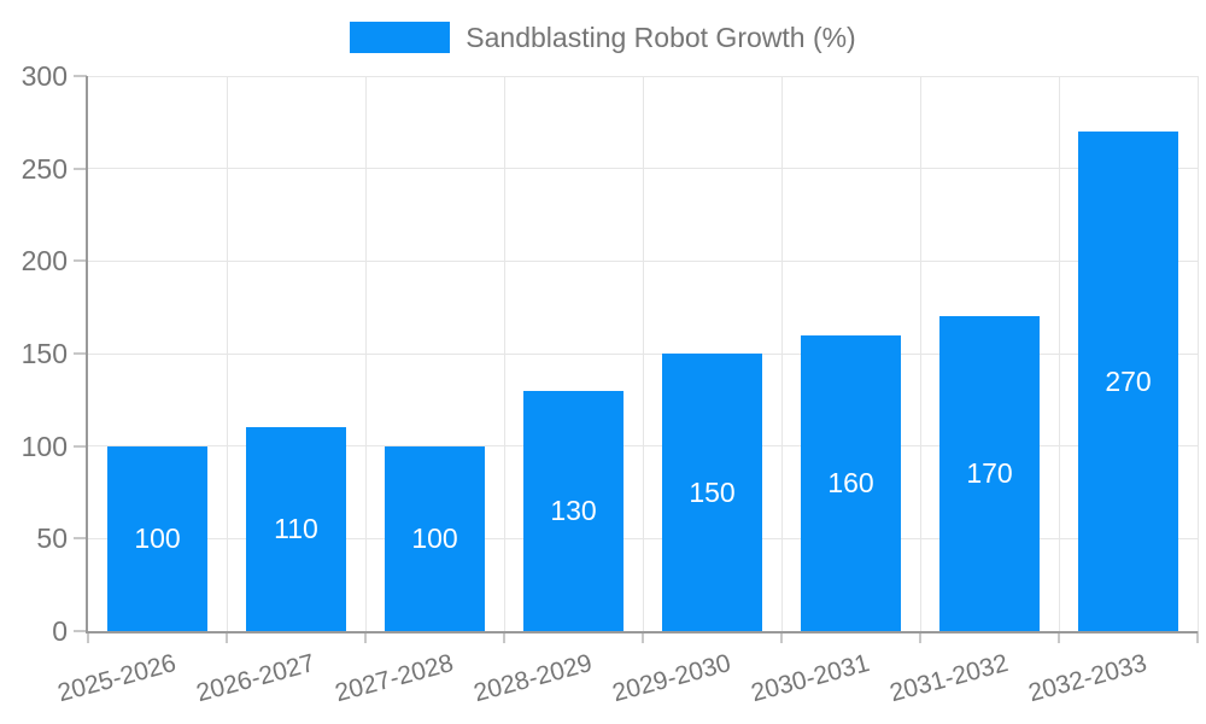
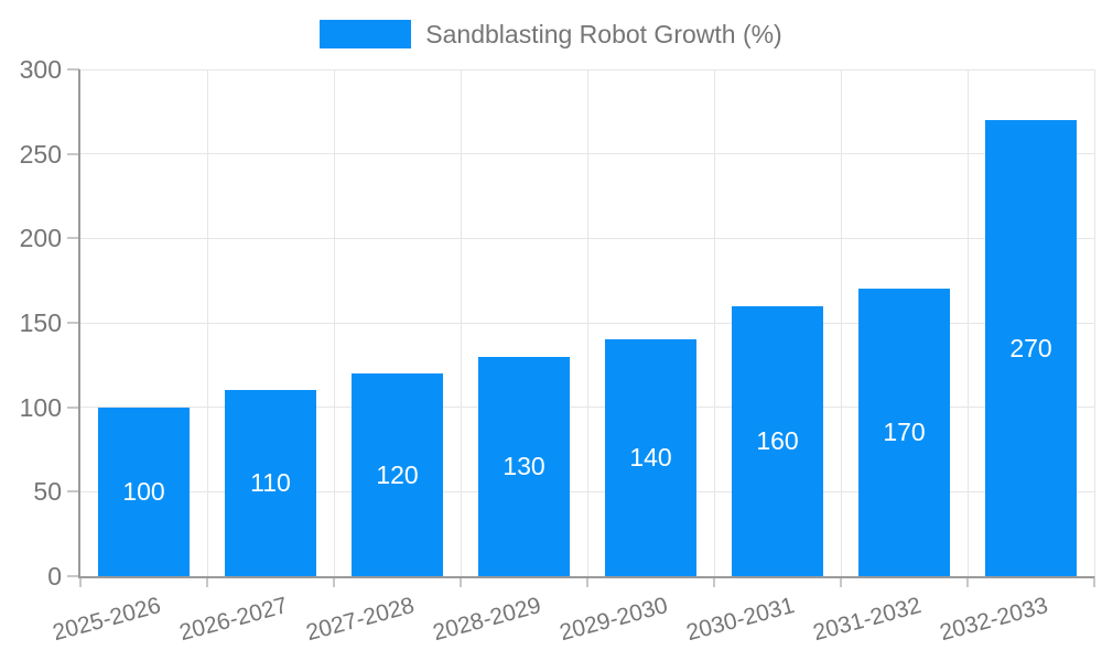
2027-2028: 100 -> 120
2029-2030: 150 -> 140
